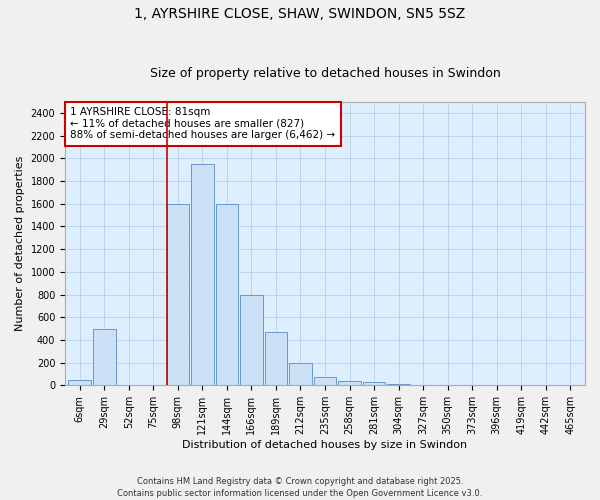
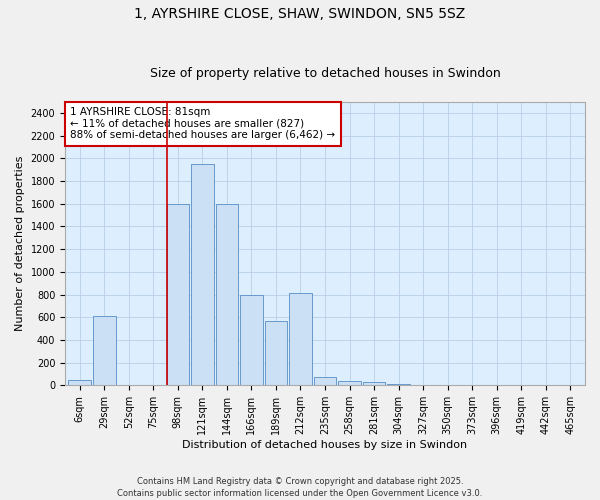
29sqm: 500 -> 610
189sqm: 470 -> 570
212sqm: 200 -> 810
